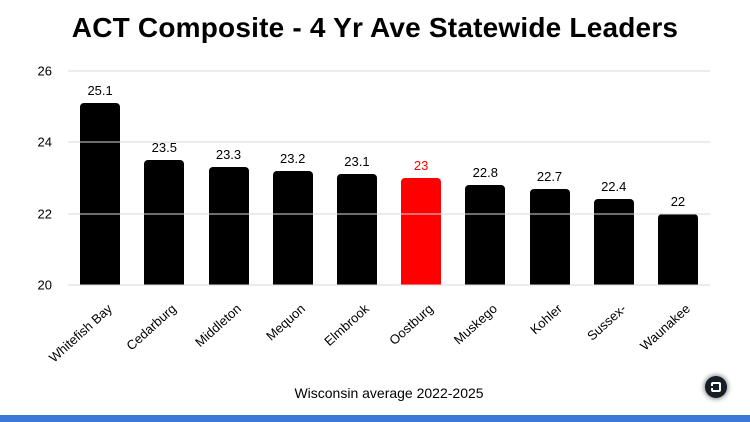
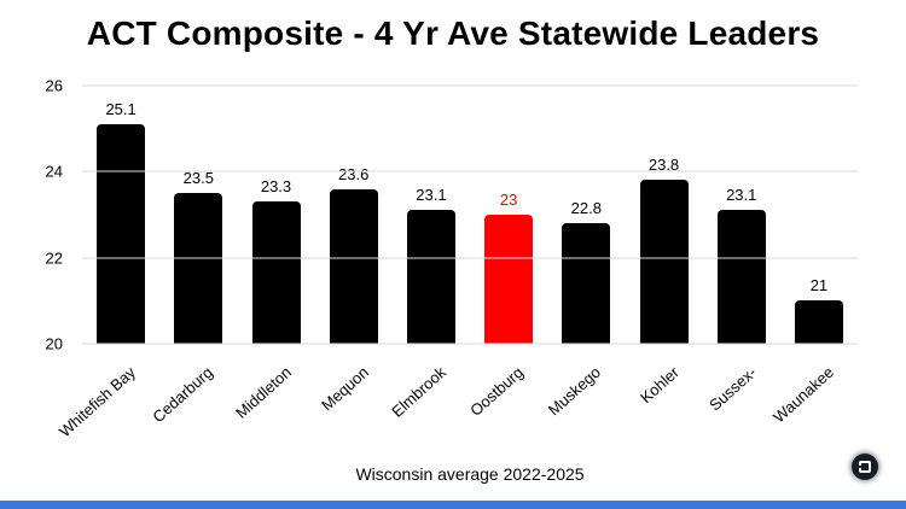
Mequon: 23.2 -> 23.6
Kohler: 22.7 -> 23.8
Sussex-: 22.4 -> 23.1
Waunakee: 22 -> 21
